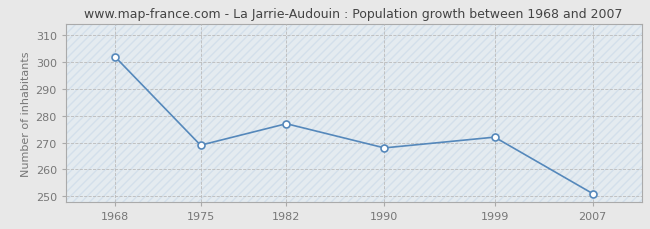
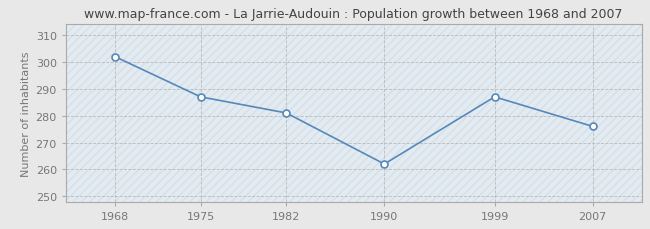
1975: 269 -> 287
1982: 277 -> 281
1990: 268 -> 262
1999: 272 -> 287
2007: 251 -> 276
